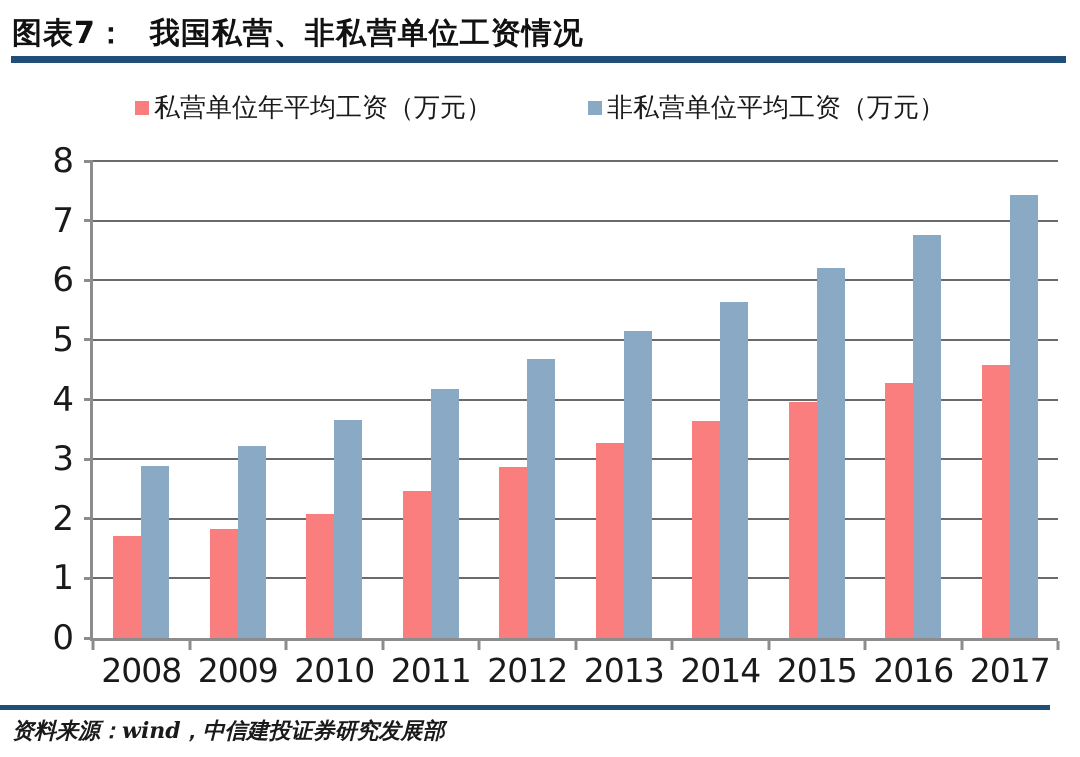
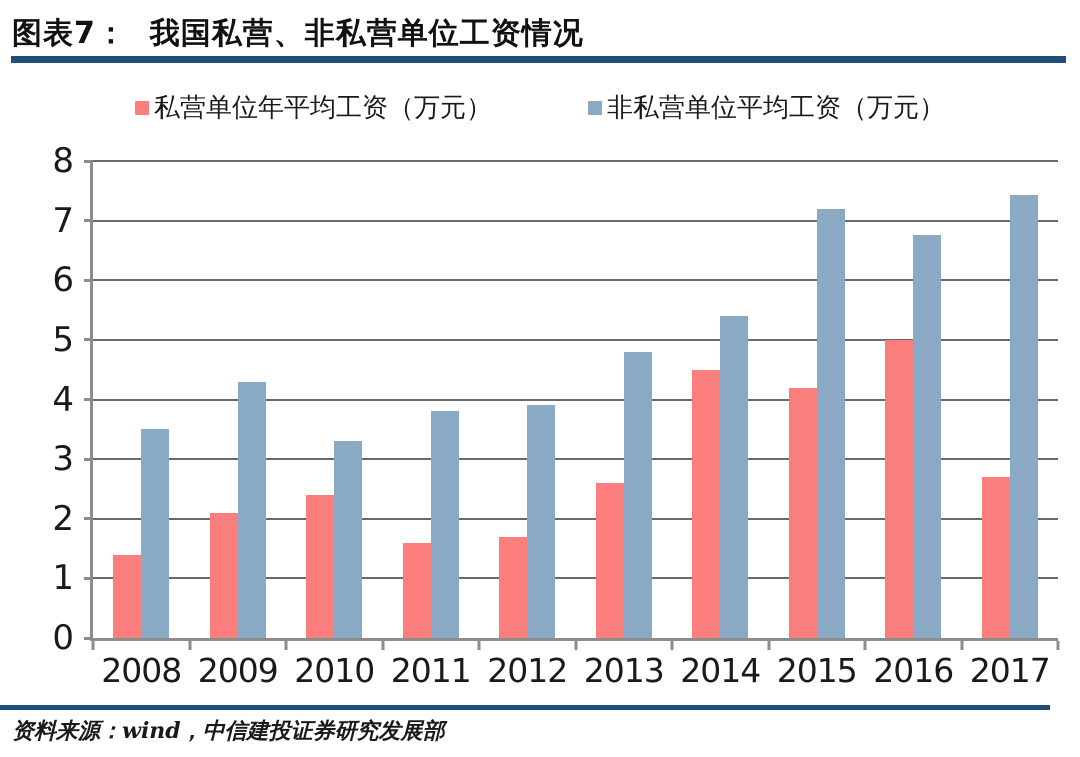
私营单位年平均工资（万元）/2008: 1.7 -> 1.4
非私营单位平均工资（万元）/2008: 2.9 -> 3.5
私营单位年平均工资（万元）/2009: 1.8 -> 2.1
非私营单位平均工资（万元）/2009: 3.2 -> 4.3
私营单位年平均工资（万元）/2010: 2.1 -> 2.4
非私营单位平均工资（万元）/2010: 3.6 -> 3.3
私营单位年平均工资（万元）/2011: 2.5 -> 1.6
非私营单位平均工资（万元）/2011: 4.2 -> 3.8
私营单位年平均工资（万元）/2012: 2.9 -> 1.7
非私营单位平均工资（万元）/2012: 4.7 -> 3.9
私营单位年平均工资（万元）/2013: 3.3 -> 2.6
非私营单位平均工资（万元）/2013: 5.2 -> 4.8
私营单位年平均工资（万元）/2014: 3.6 -> 4.5
非私营单位平均工资（万元）/2014: 5.6 -> 5.4
私营单位年平均工资（万元）/2015: 4.0 -> 4.2
非私营单位平均工资（万元）/2015: 6.2 -> 7.2
私营单位年平均工资（万元）/2016: 4.3 -> 5.0
私营单位年平均工资（万元）/2017: 4.6 -> 2.7
